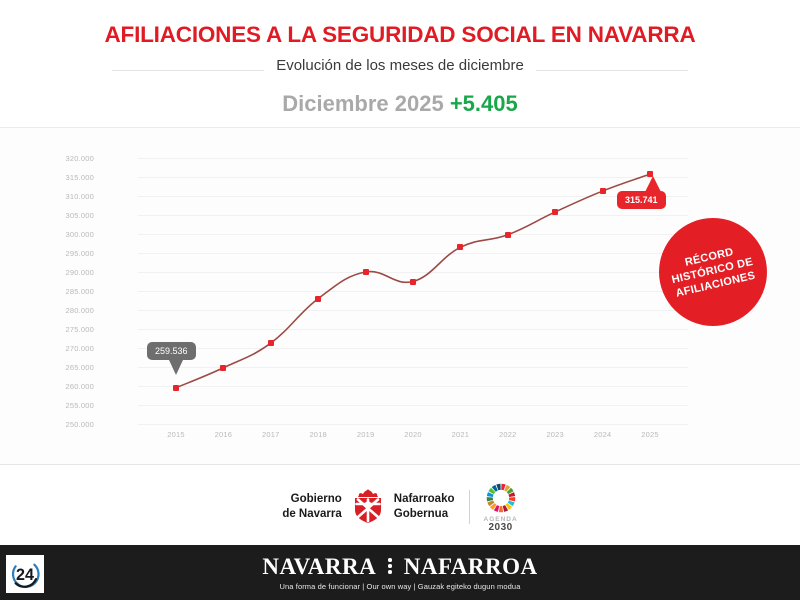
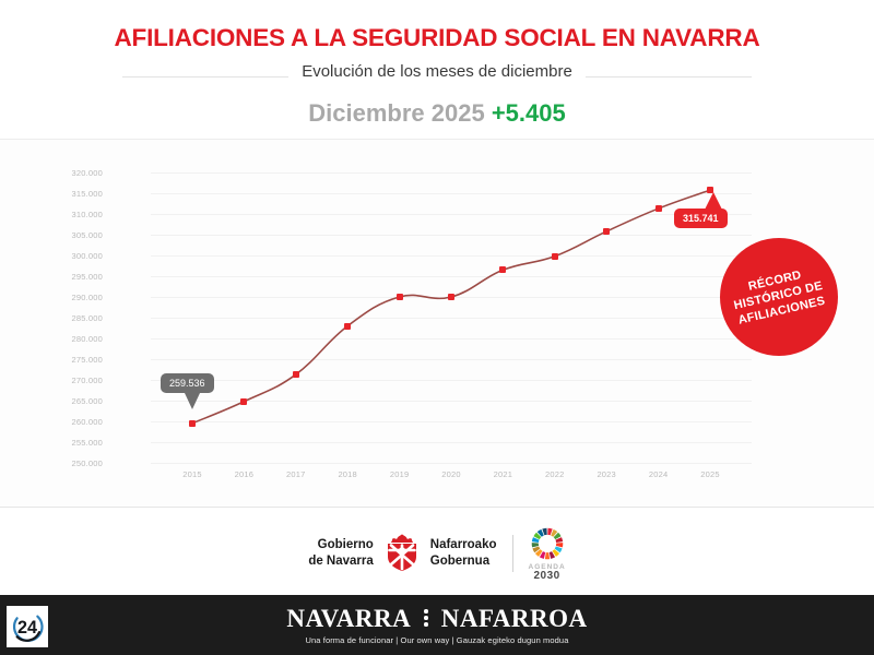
2020: 288000 -> 290000
